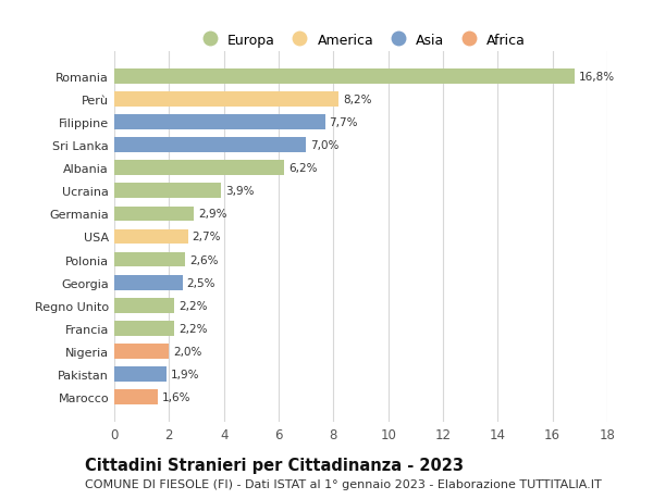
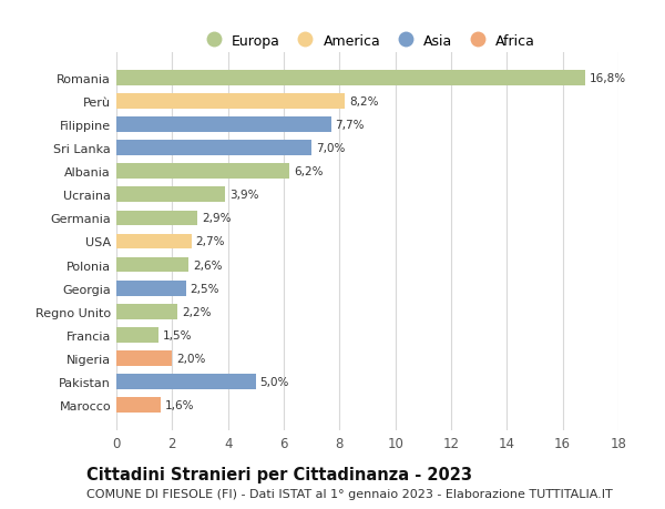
Francia: 2,2% -> 1,5%
Pakistan: 1,9% -> 5,0%
